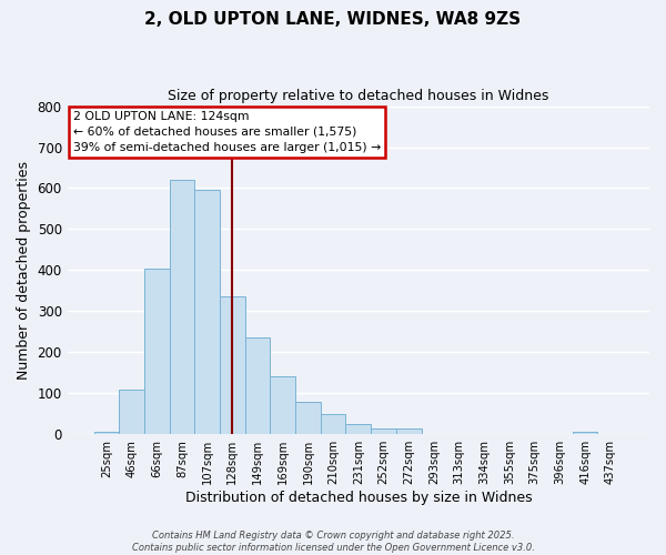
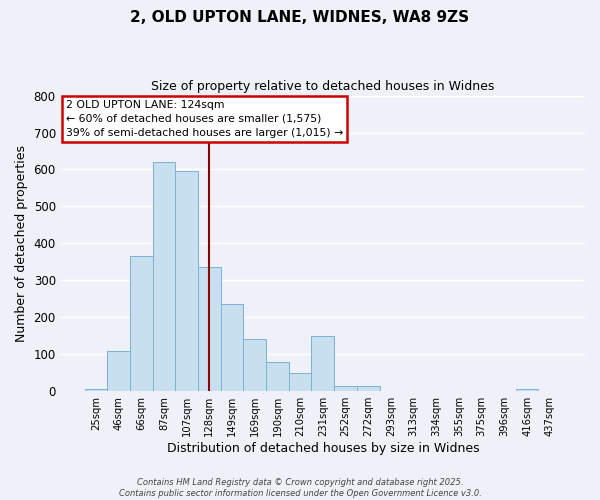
66sqm: 405 -> 365
231sqm: 25 -> 150
